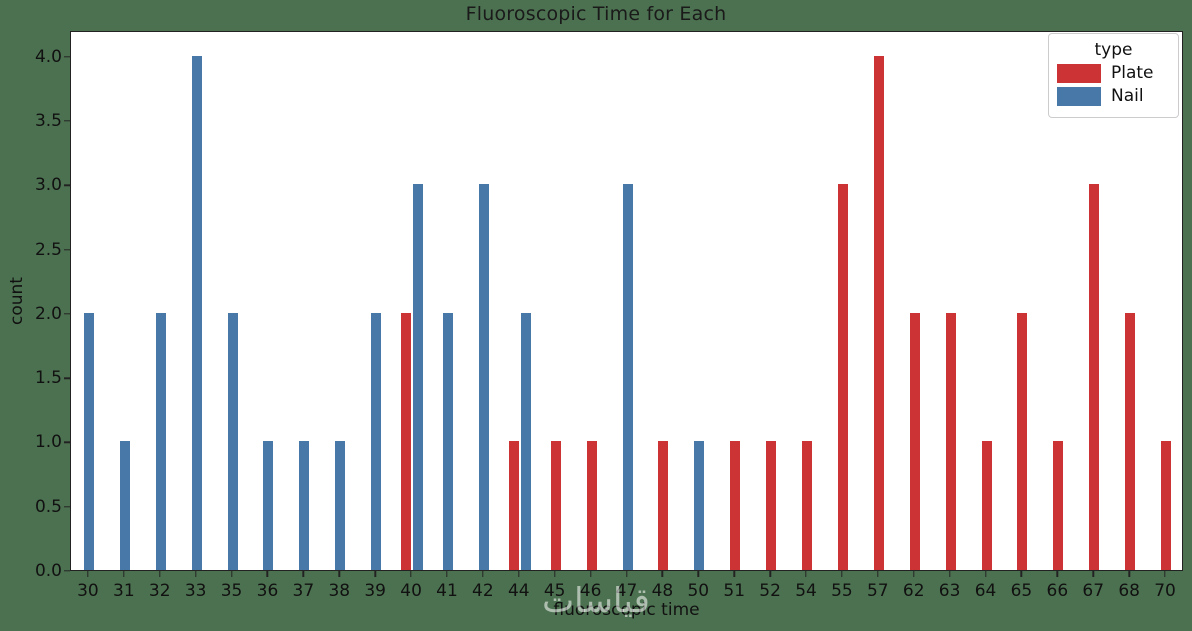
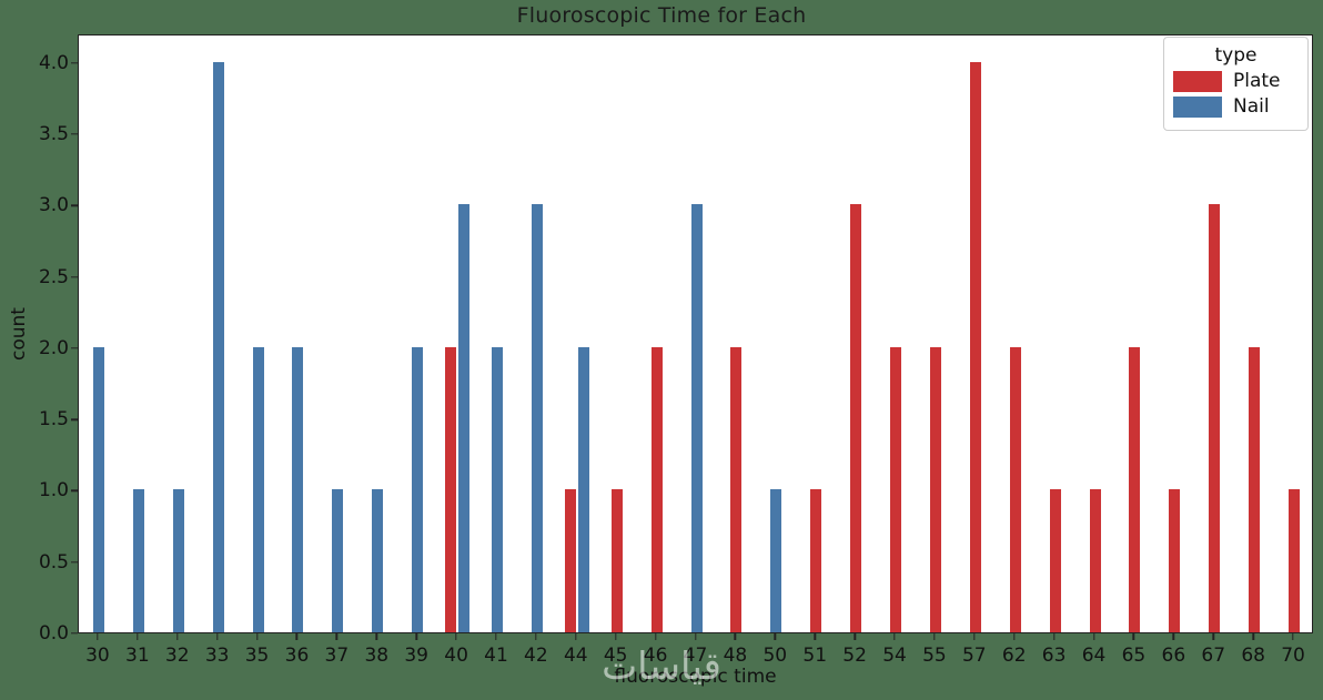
Nail/32: 2 -> 1
Nail/36: 1 -> 2
Plate/46: 1 -> 2
Plate/48: 1 -> 2
Plate/52: 1 -> 3
Plate/54: 1 -> 2
Plate/55: 3 -> 2
Plate/63: 2 -> 1
